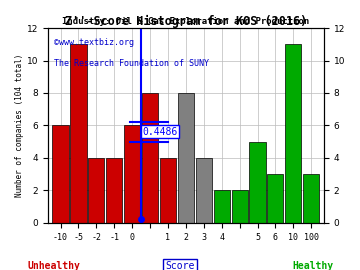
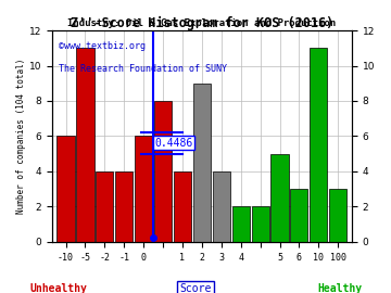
2: 8 -> 9
